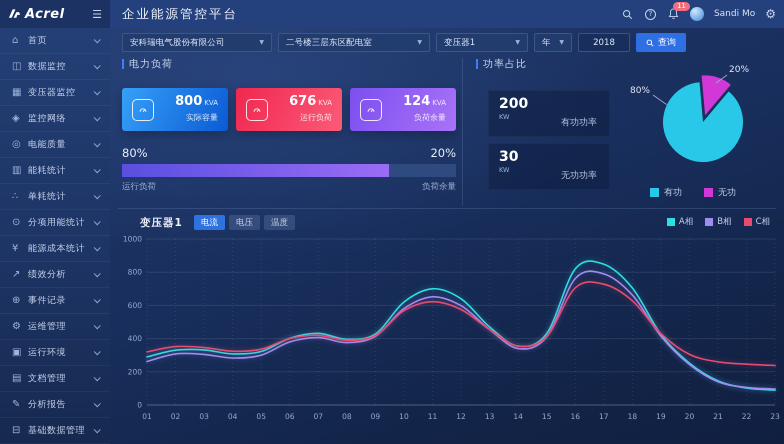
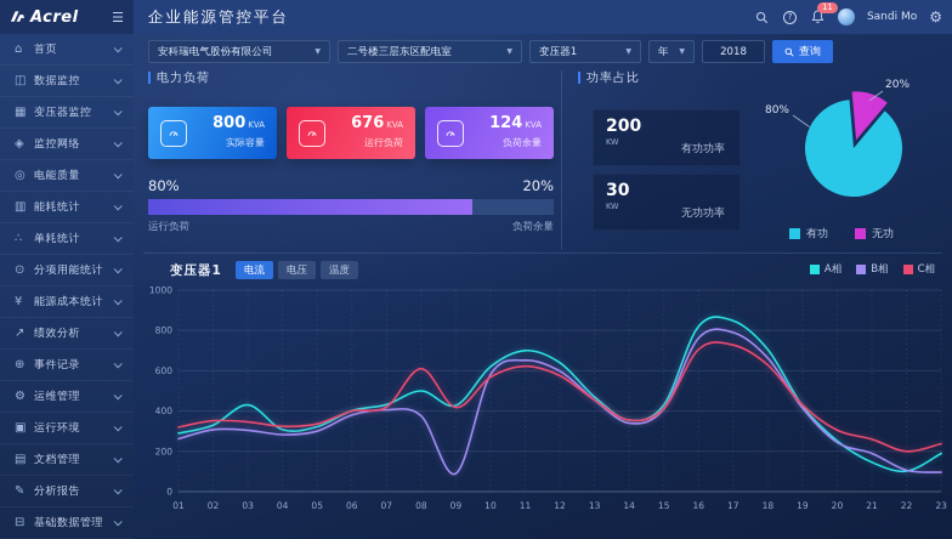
A相/03: 330 -> 430
A相/08: 400 -> 500
C相/08: 390 -> 610
B相/09: 410 -> 90
B相/21: 140 -> 190
C相/22: 250 -> 200
A相/23: 90 -> 190
